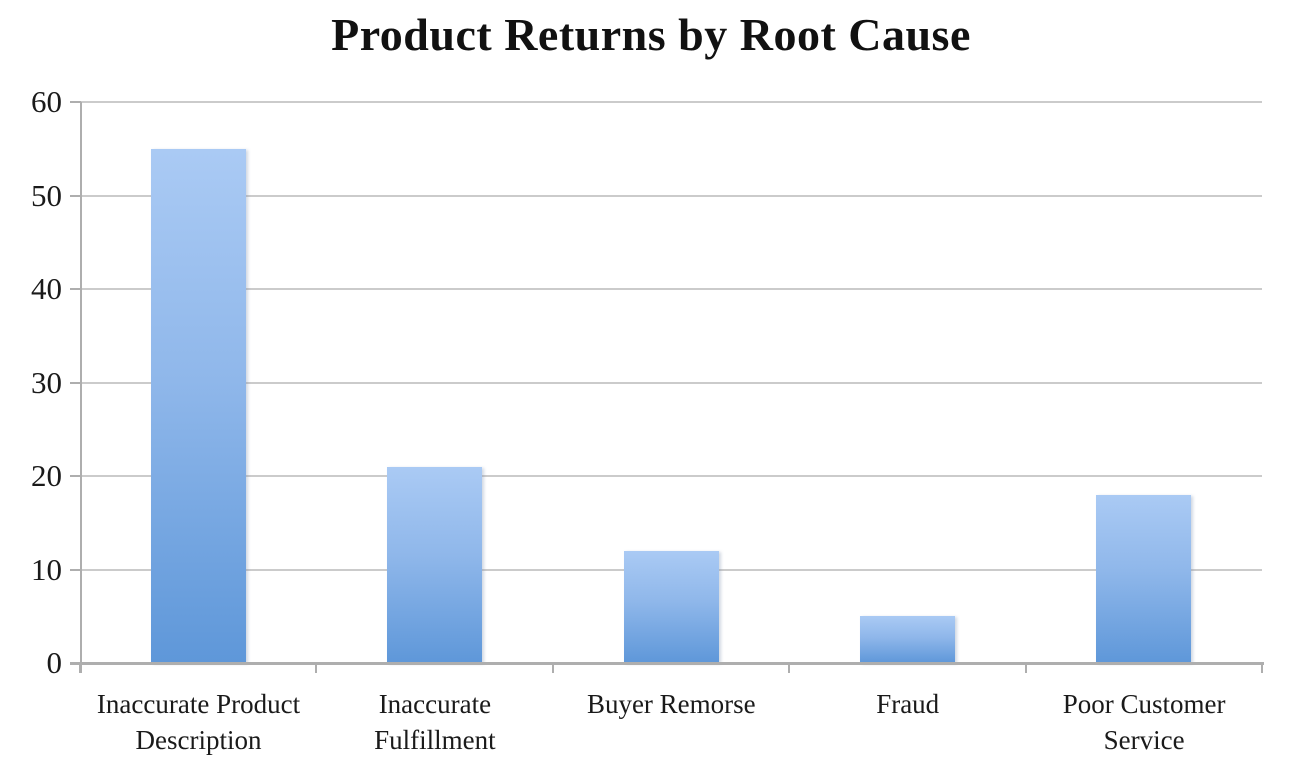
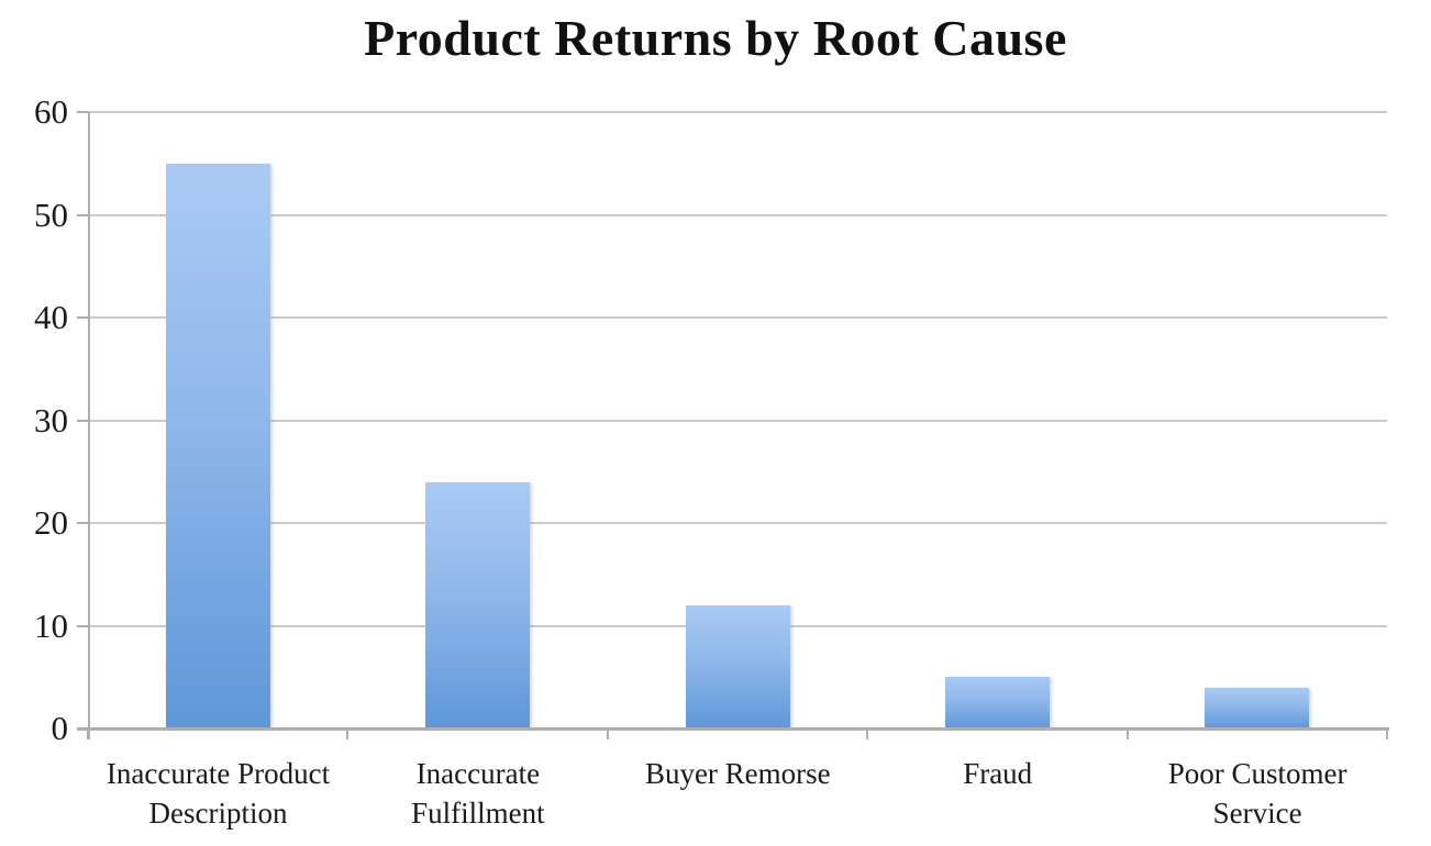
Inaccurate Fulfillment: 21 -> 24
Poor Customer Service: 18 -> 4
